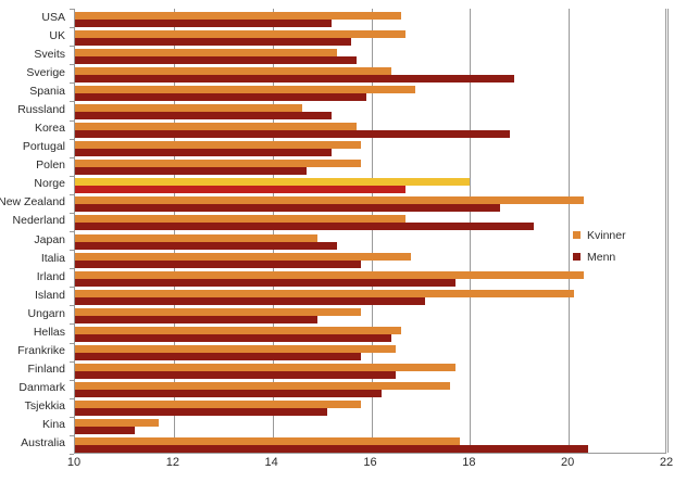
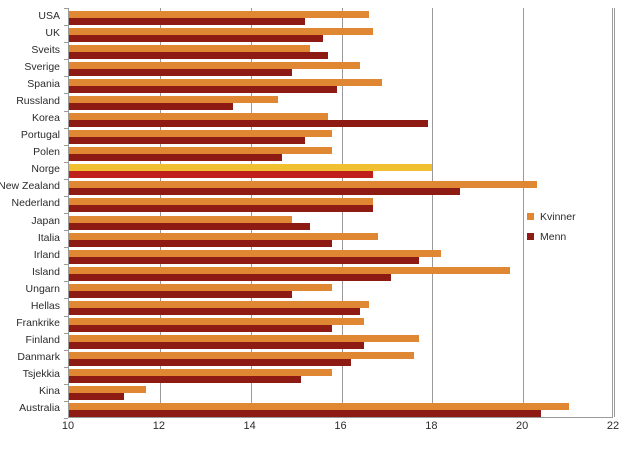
Menn/Sverige: 18.9 -> 14.9
Menn/Russland: 15.2 -> 13.6
Menn/Korea: 18.8 -> 17.9
Menn/Nederland: 19.3 -> 16.7
Kvinner/Irland: 20.3 -> 18.2
Kvinner/Island: 20.1 -> 19.7
Kvinner/Australia: 17.8 -> 21.0
